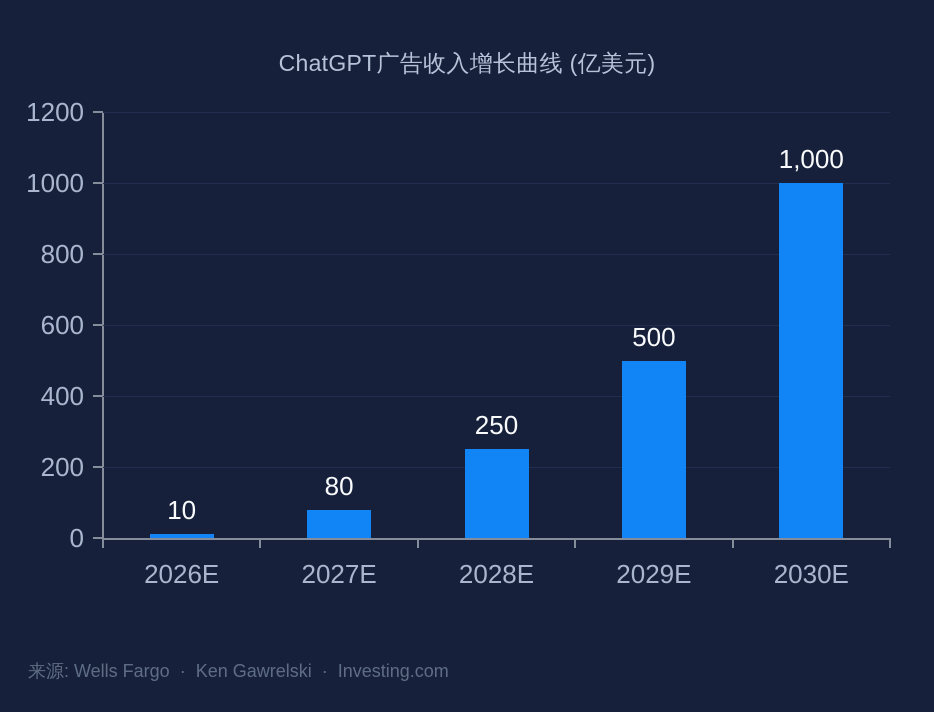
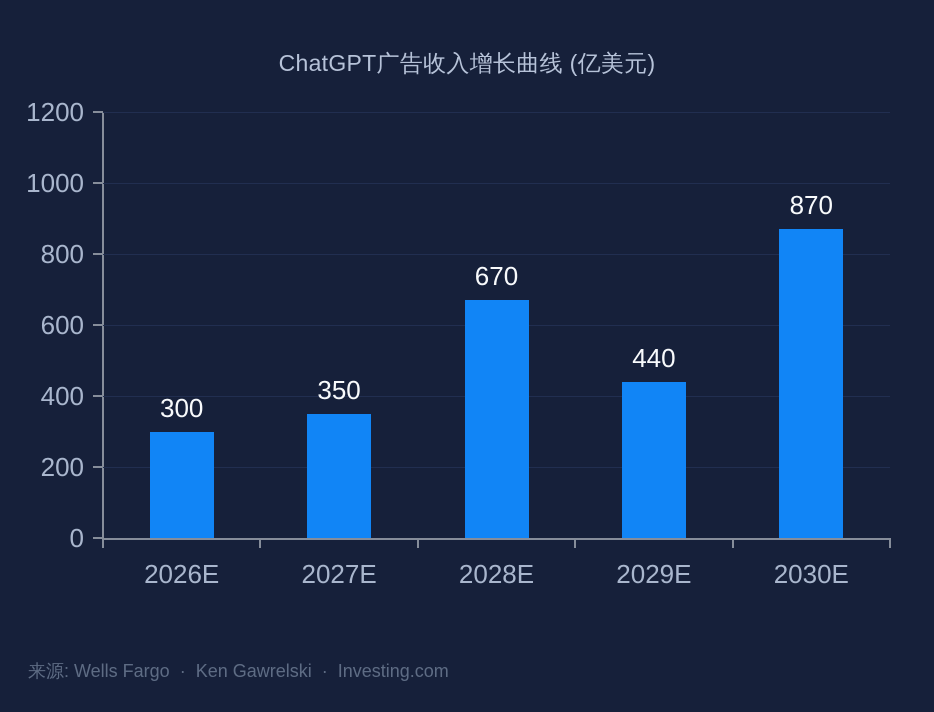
2026E: 10 -> 300
2027E: 80 -> 350
2028E: 250 -> 670
2029E: 500 -> 440
2030E: 1,000 -> 870
